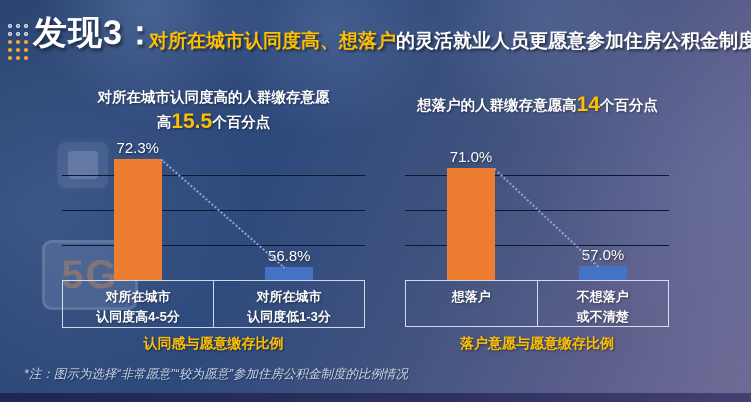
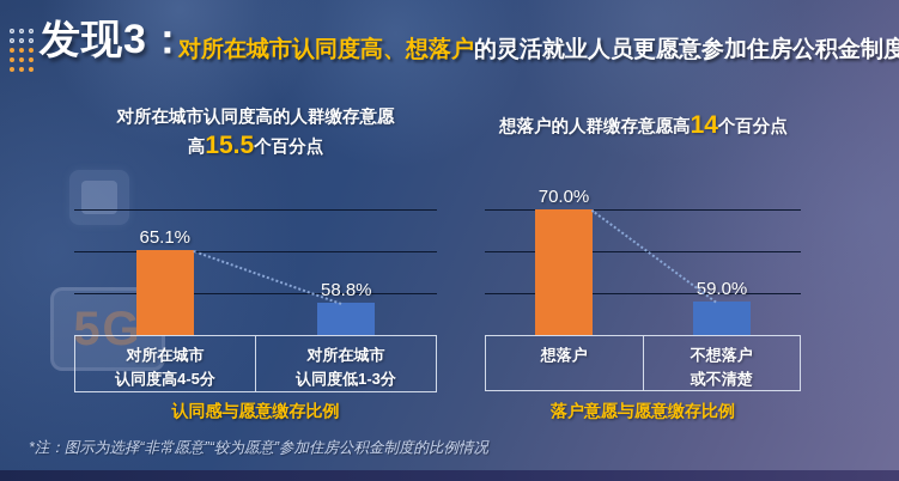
认同感与愿意缴存比例/对所在城市 认同度高4-5分: 72.3% -> 65.1%
认同感与愿意缴存比例/对所在城市 认同度低1-3分: 56.8% -> 58.8%
落户意愿与愿意缴存比例/想落户: 71.0% -> 70.0%
落户意愿与愿意缴存比例/不想落户 或不清楚: 57.0% -> 59.0%
